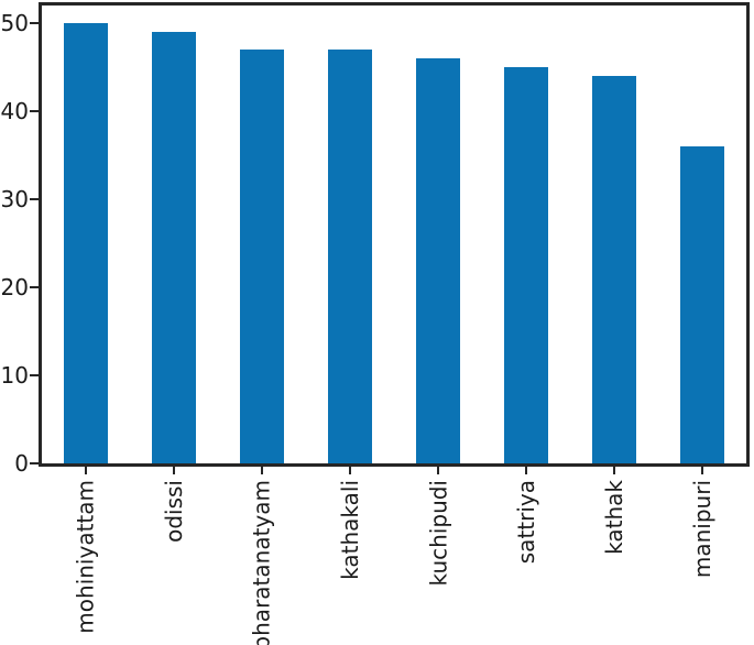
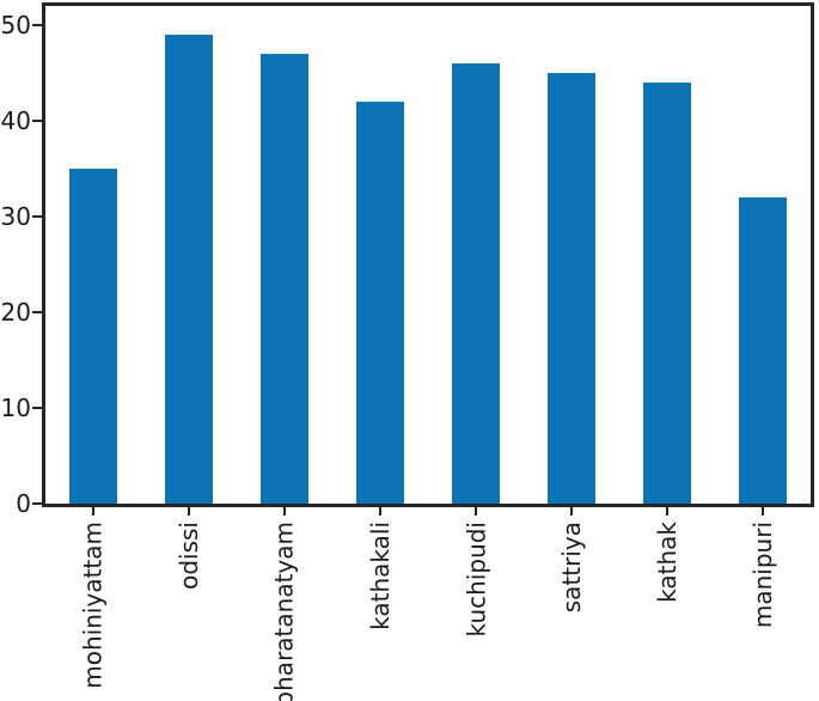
mohiniyattam: 50 -> 35
kathakali: 47 -> 42
manipuri: 36 -> 32
